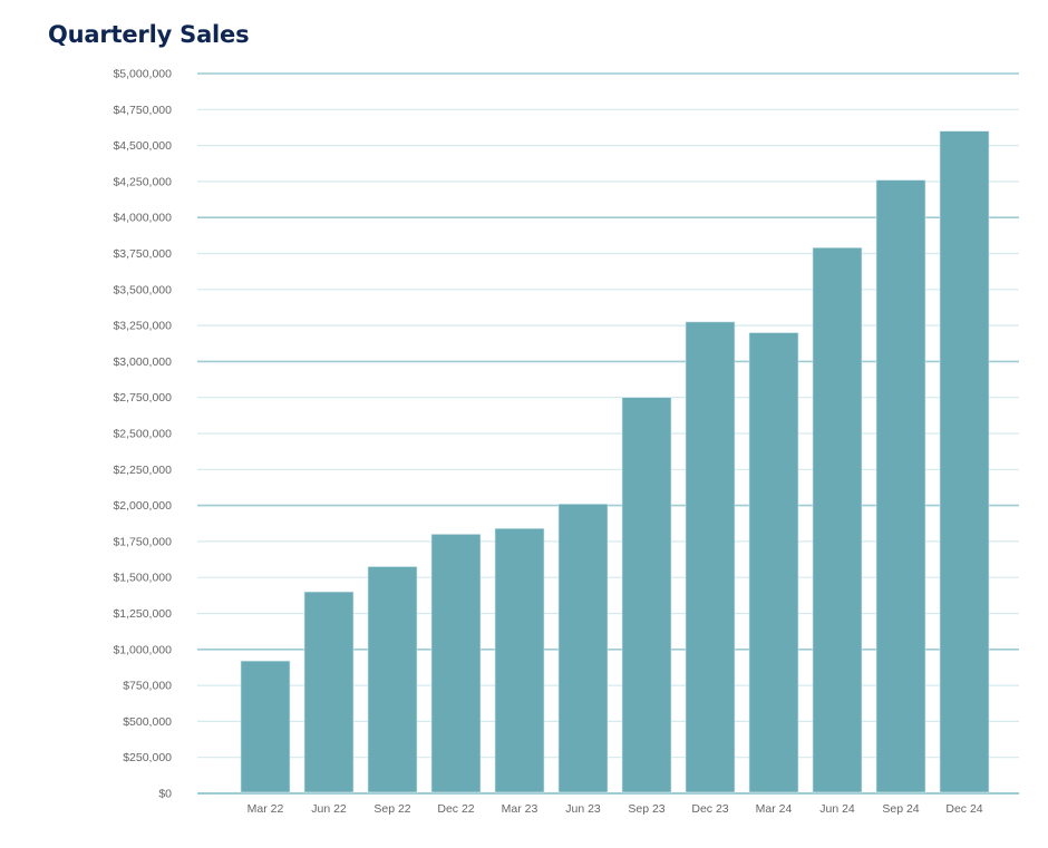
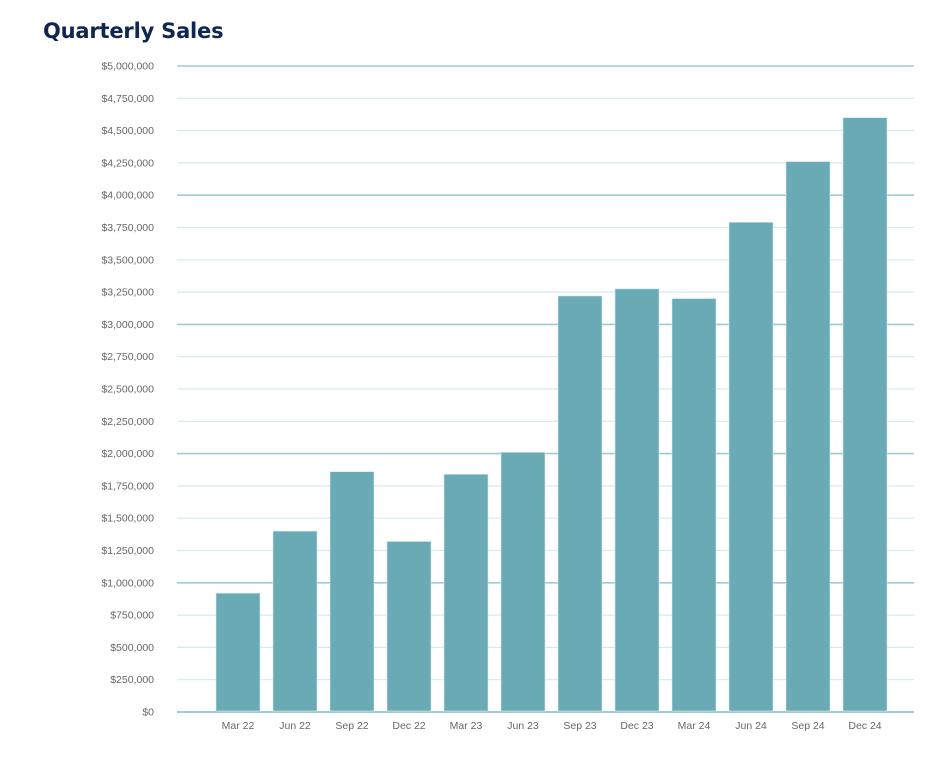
Sep 22: $1580000 -> $1860000
Dec 22: $1800000 -> $1320000
Sep 23: $2750000 -> $3220000
